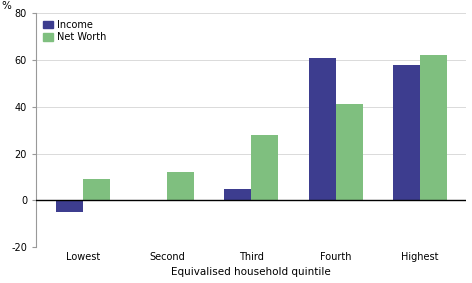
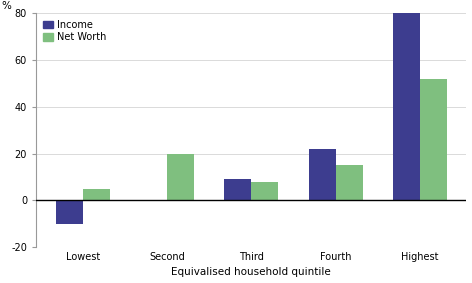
Income/Lowest: -5 -> -10
Net Worth/Lowest: 9 -> 5
Net Worth/Second: 12 -> 20
Income/Third: 5 -> 9
Net Worth/Third: 28 -> 8
Income/Fourth: 61 -> 22
Net Worth/Fourth: 41 -> 15
Income/Highest: 58 -> 80
Net Worth/Highest: 62 -> 52
